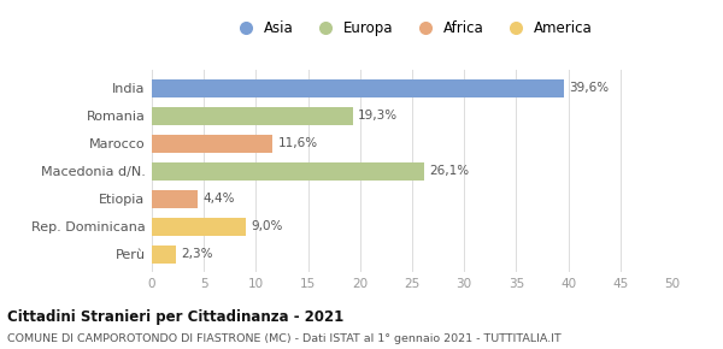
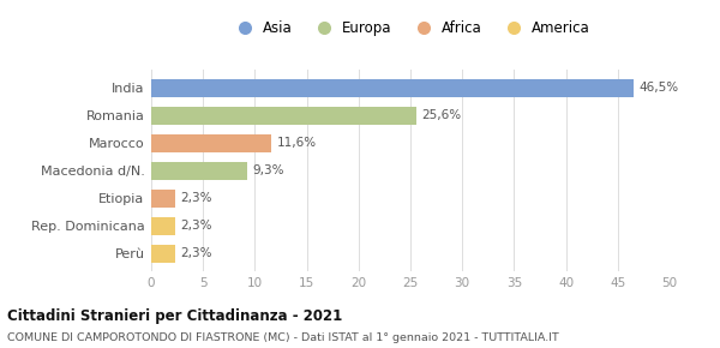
India: 39,6% -> 46,5%
Romania: 19,3% -> 25,6%
Macedonia d/N.: 26,1% -> 9,3%
Etiopia: 4,4% -> 2,3%
Rep. Dominicana: 9,0% -> 2,3%
